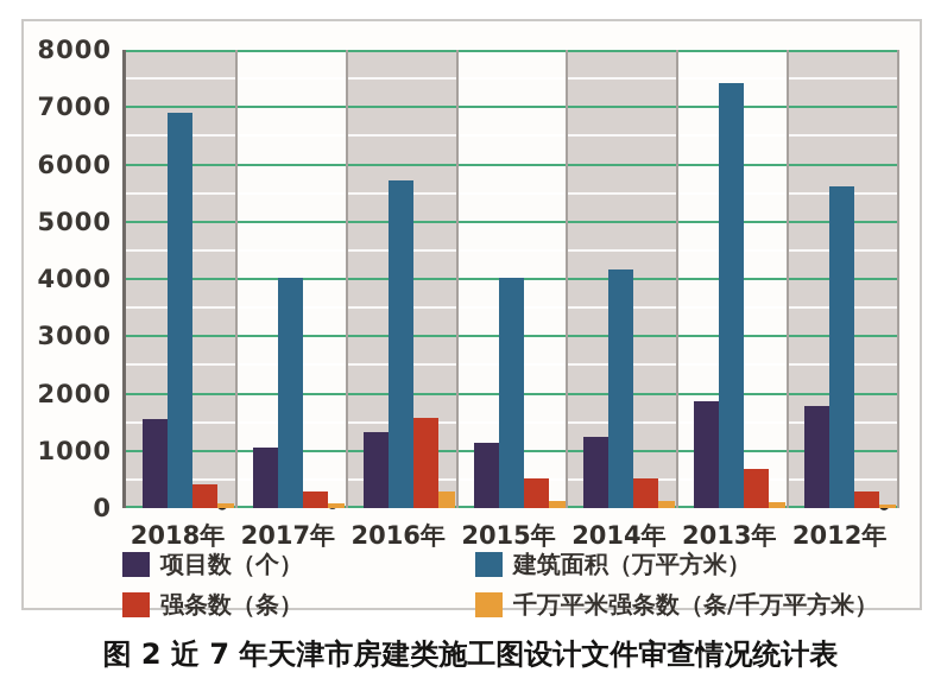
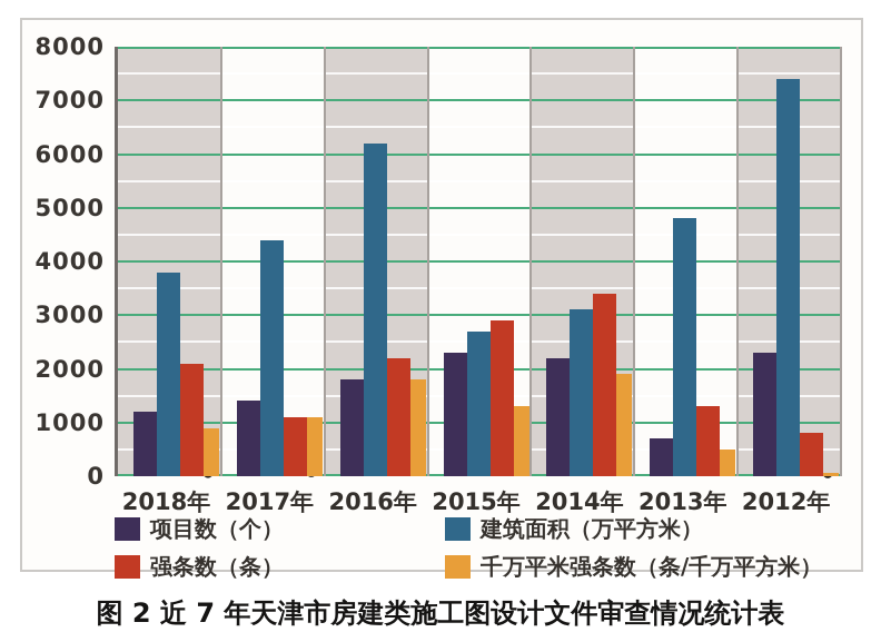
项目数（个）/2018年: 1600 -> 1200
建筑面积（万平方米）/2018年: 6900 -> 3800
强条数（条）/2018年: 400 -> 2100
千万平米强条数（条/千万平方米）/2018年: 100 -> 900
项目数（个）/2017年: 1100 -> 1400
建筑面积（万平方米）/2017年: 4000 -> 4400
强条数（条）/2017年: 300 -> 1100
千万平米强条数（条/千万平方米）/2017年: 100 -> 1100
项目数（个）/2016年: 1300 -> 1800
建筑面积（万平方米）/2016年: 5700 -> 6200
强条数（条）/2016年: 1600 -> 2200
千万平米强条数（条/千万平方米）/2016年: 300 -> 1800
项目数（个）/2015年: 1100 -> 2300
建筑面积（万平方米）/2015年: 4000 -> 2700
强条数（条）/2015年: 500 -> 2900
千万平米强条数（条/千万平方米）/2015年: 100 -> 1300
项目数（个）/2014年: 1200 -> 2200
建筑面积（万平方米）/2014年: 4200 -> 3100
强条数（条）/2014年: 500 -> 3400
千万平米强条数（条/千万平方米）/2014年: 100 -> 1900
项目数（个）/2013年: 1900 -> 700
建筑面积（万平方米）/2013年: 7400 -> 4800
强条数（条）/2013年: 700 -> 1300
千万平米强条数（条/千万平方米）/2013年: 100 -> 500
项目数（个）/2012年: 1800 -> 2300
建筑面积（万平方米）/2012年: 5600 -> 7400
强条数（条）/2012年: 300 -> 800
